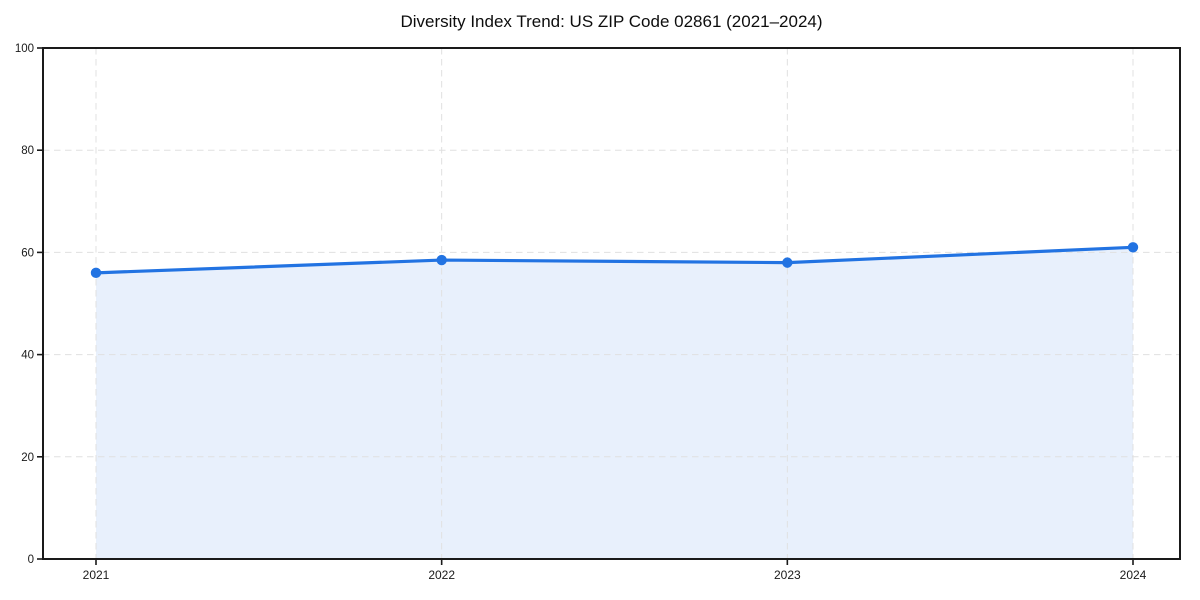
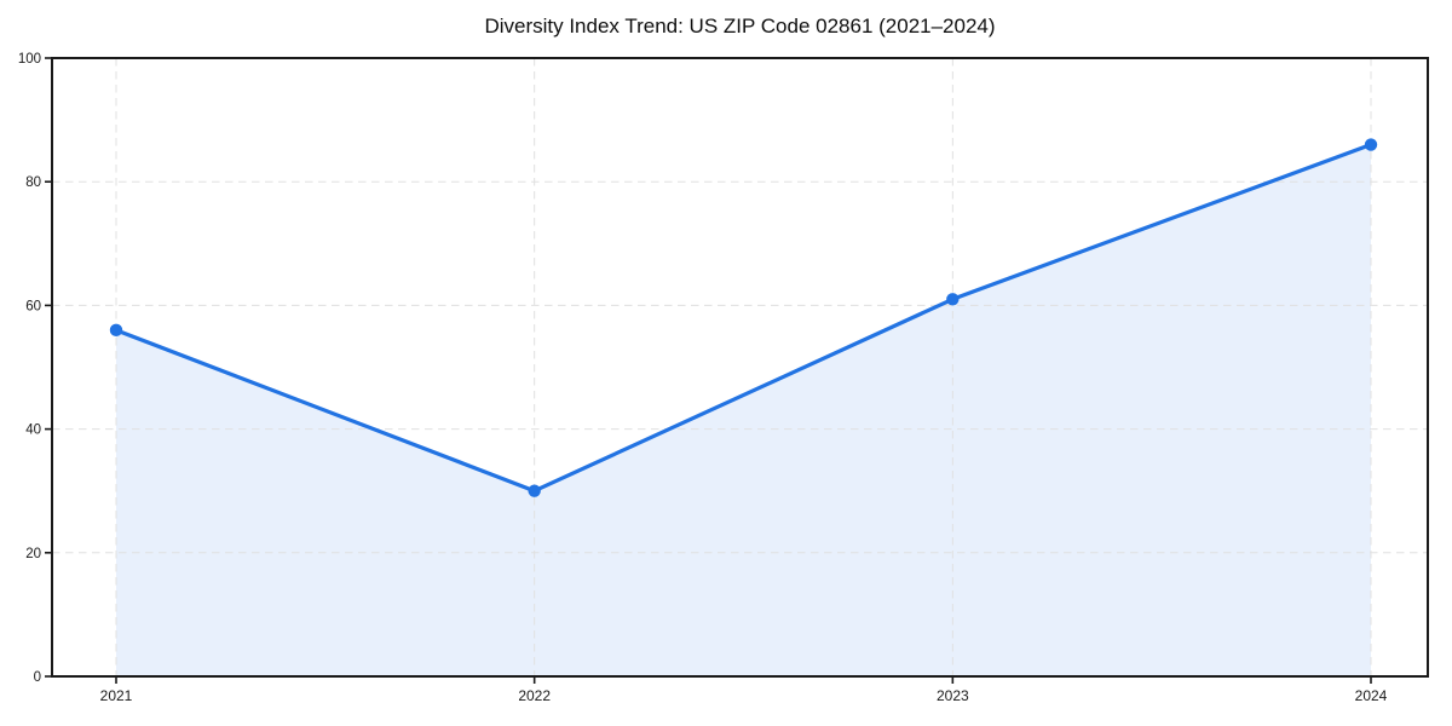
2022: 58 -> 30
2023: 58 -> 61
2024: 61 -> 86
